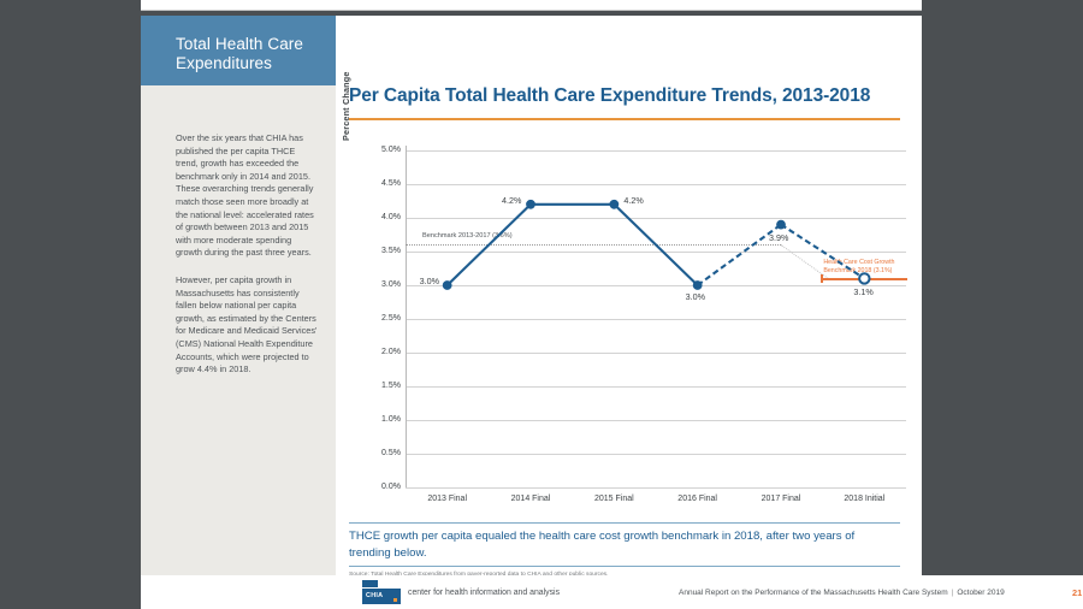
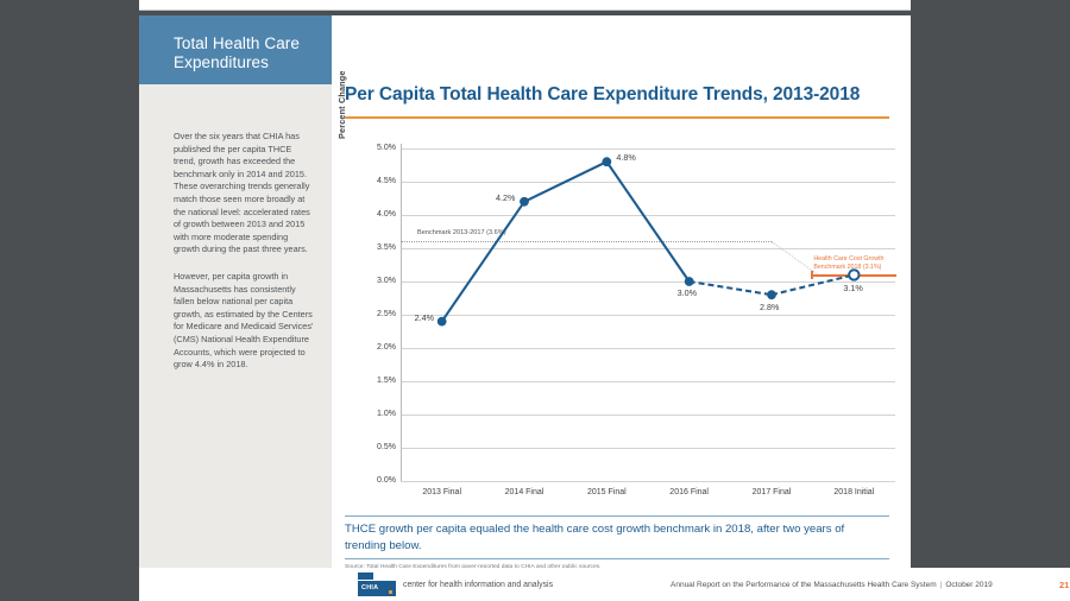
2013 Final: 3.0% -> 2.4%
2015 Final: 4.2% -> 4.8%
2017 Final: 3.9% -> 2.8%
